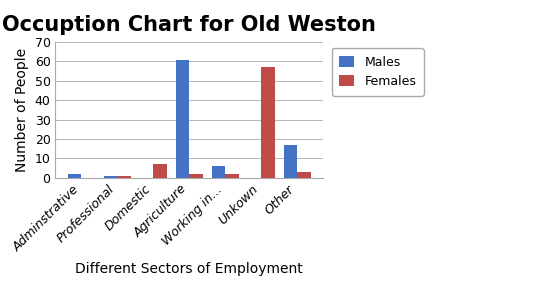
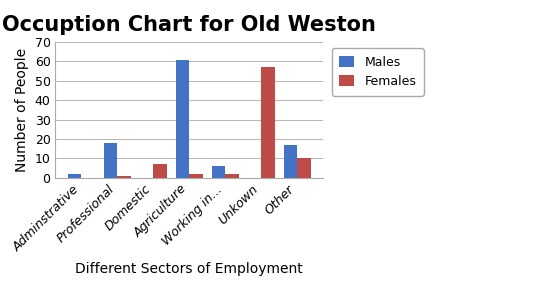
Males/Professional: 1 -> 18
Females/Other: 3 -> 10
